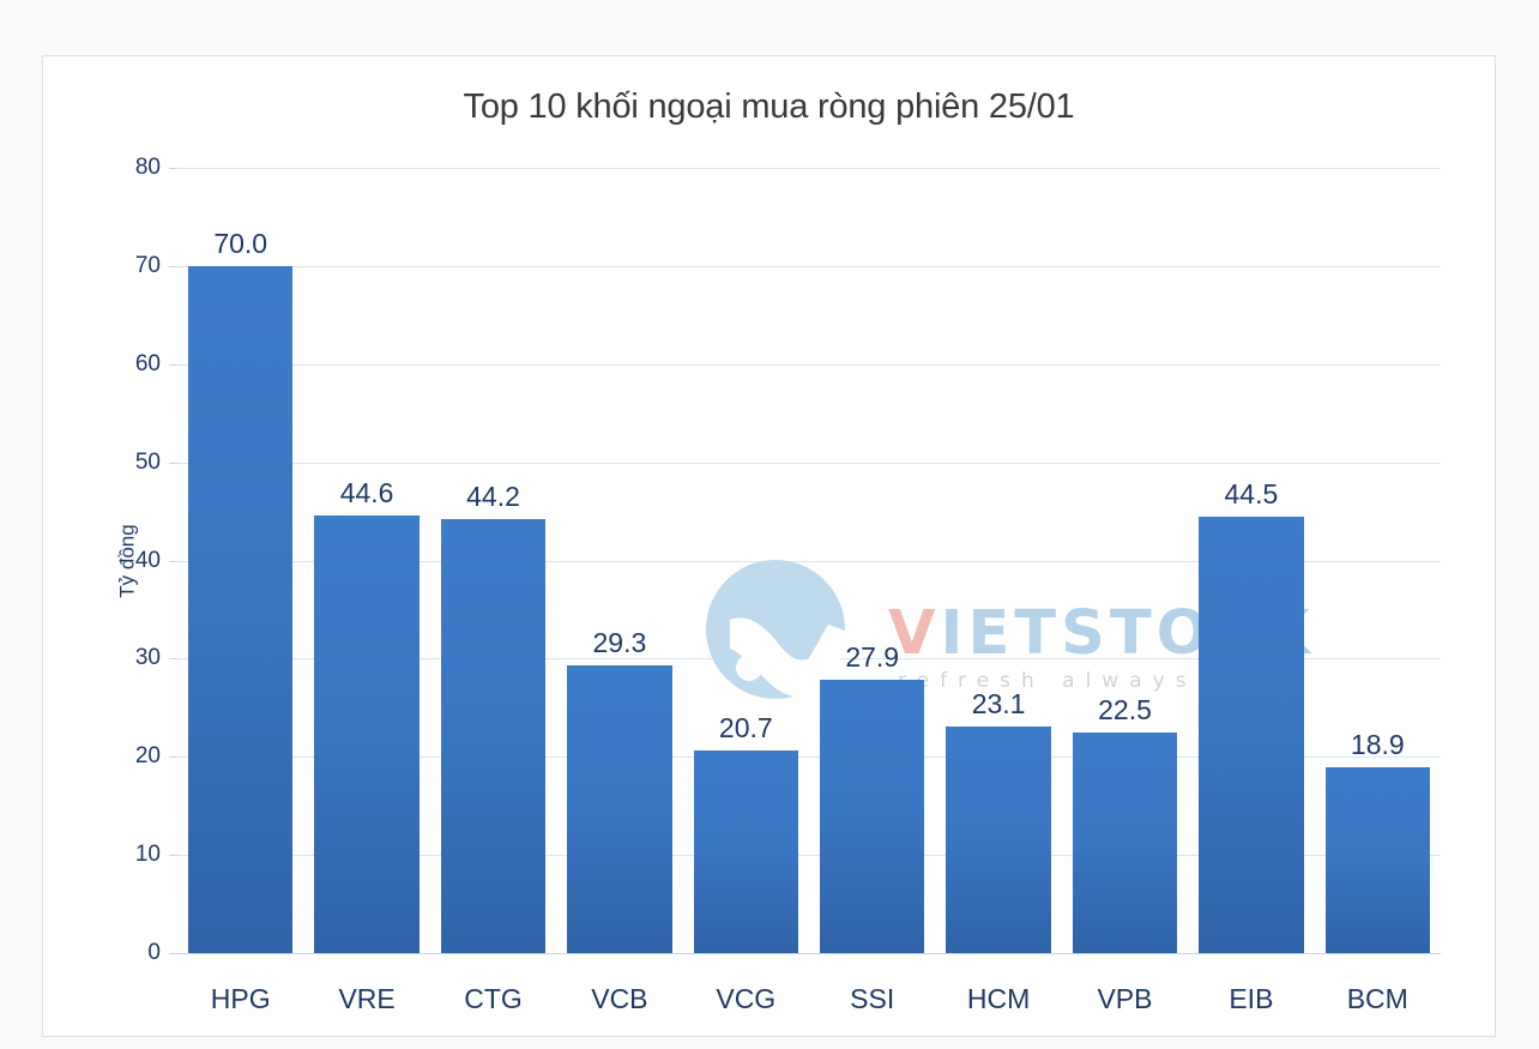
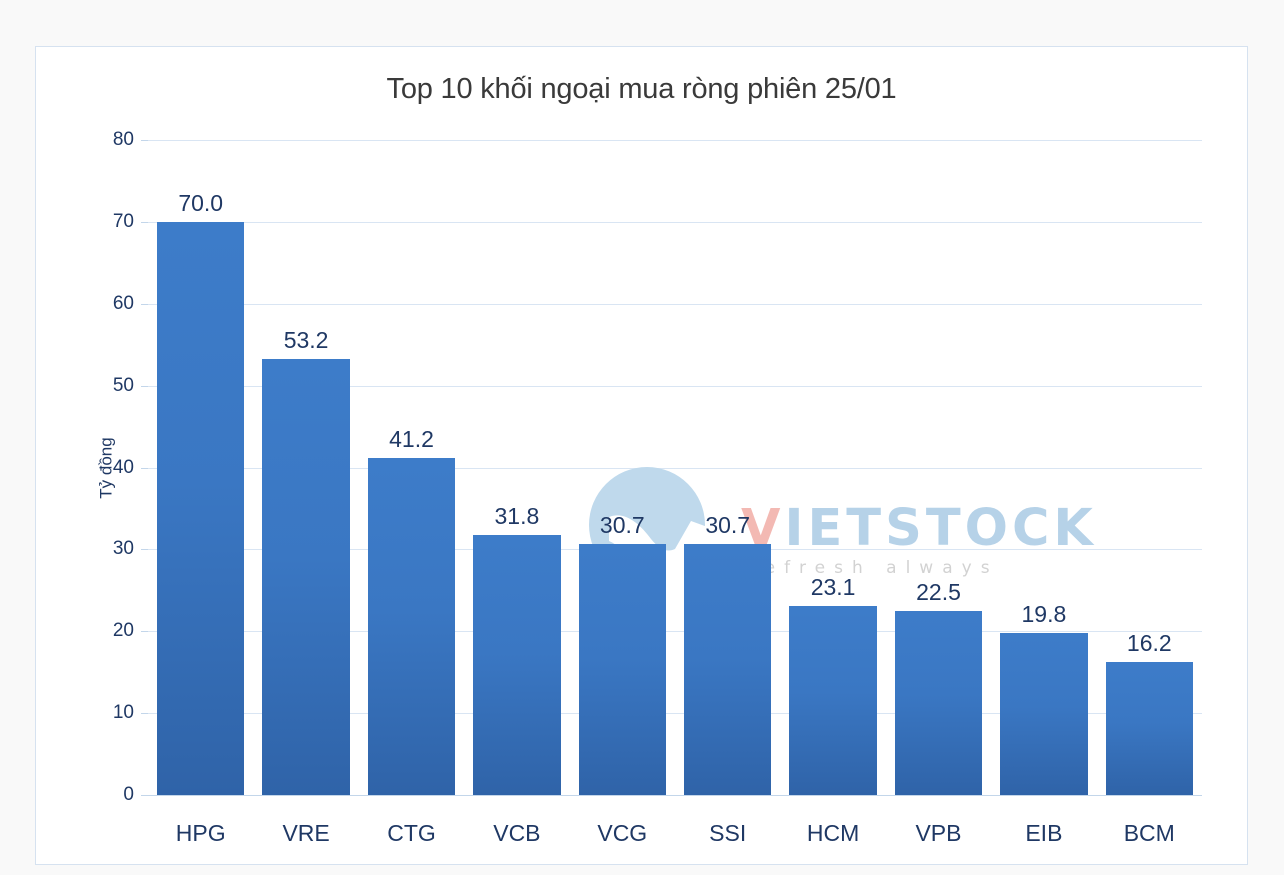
VRE: 44.6 -> 53.2
CTG: 44.2 -> 41.2
VCB: 29.3 -> 31.8
VCG: 20.7 -> 30.7
SSI: 27.9 -> 30.7
EIB: 44.5 -> 19.8
BCM: 18.9 -> 16.2
